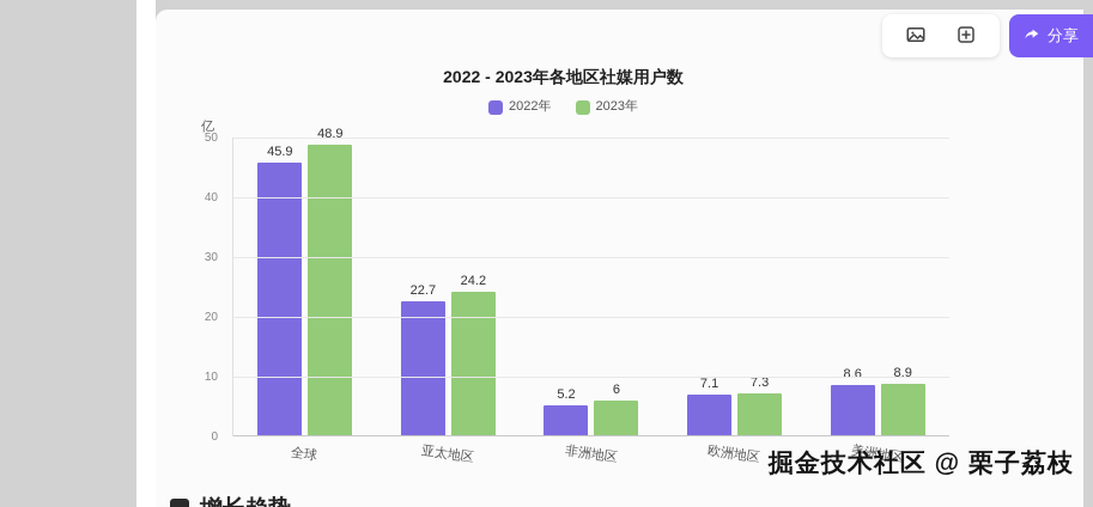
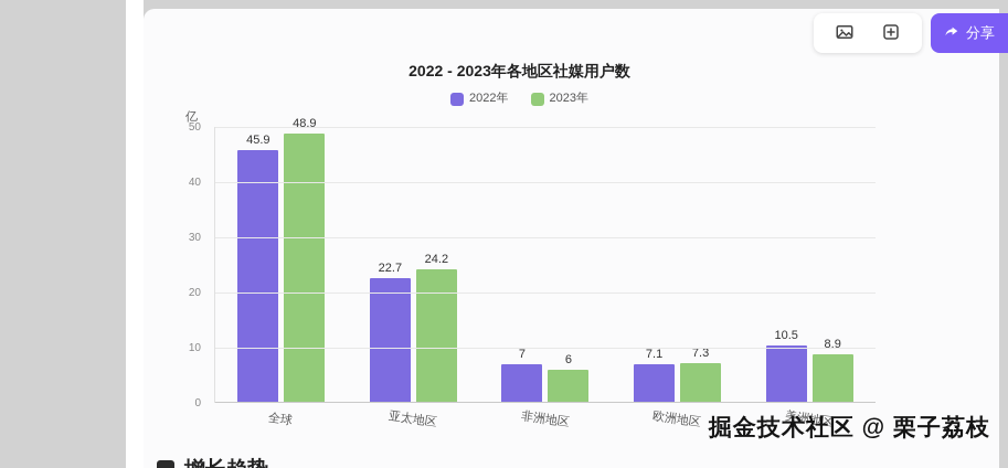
2022年/非洲地区: 5.2 -> 7
2022年/美洲地区: 8.6 -> 10.5
